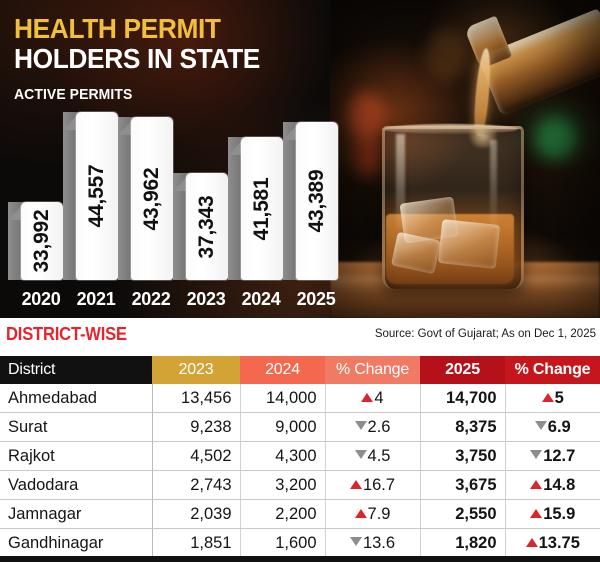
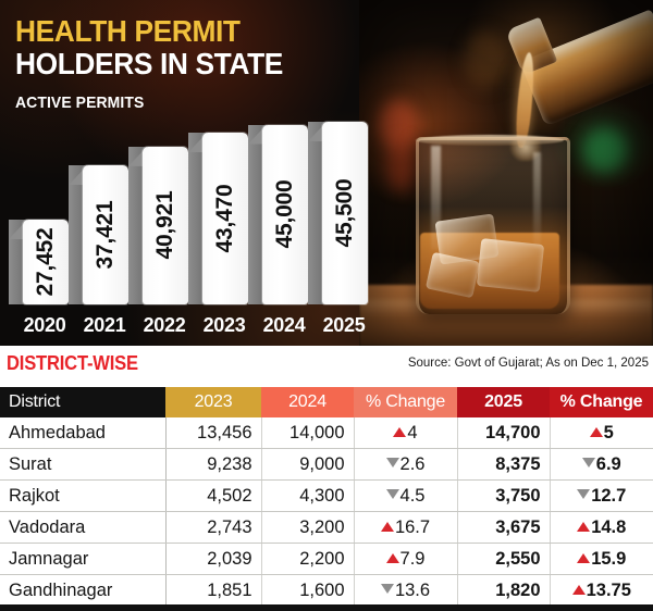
2020: 33,992 -> 27,452
2021: 44,557 -> 37,421
2022: 43,962 -> 40,921
2023: 37,343 -> 43,470
2024: 41,581 -> 45,000
2025: 43,389 -> 45,500
